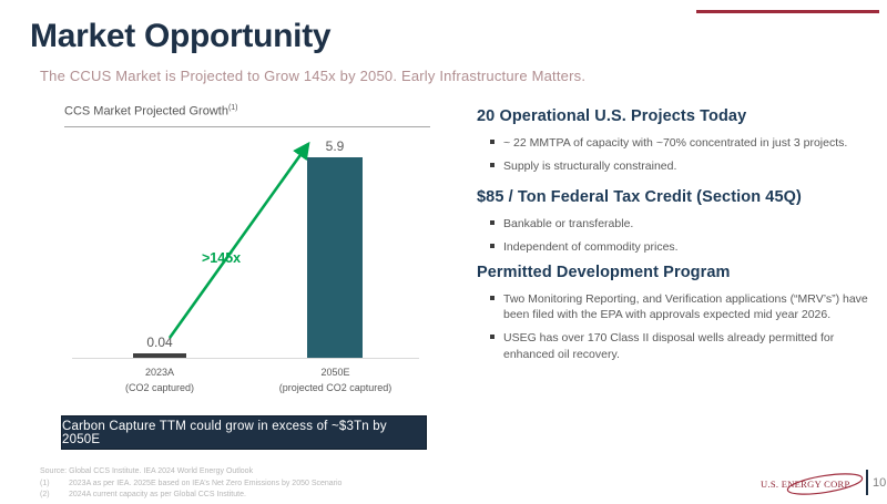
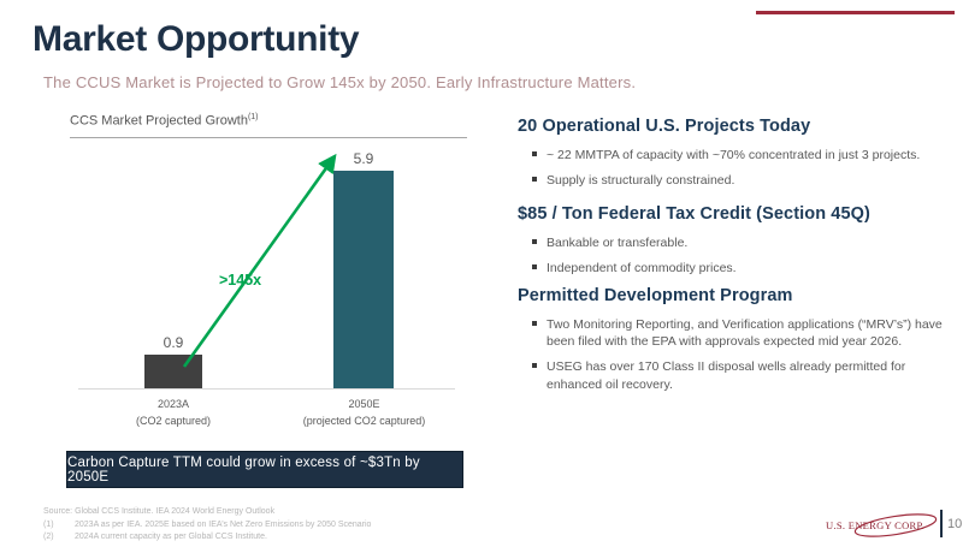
2023A (CO2 captured): 0.04 -> 0.9
